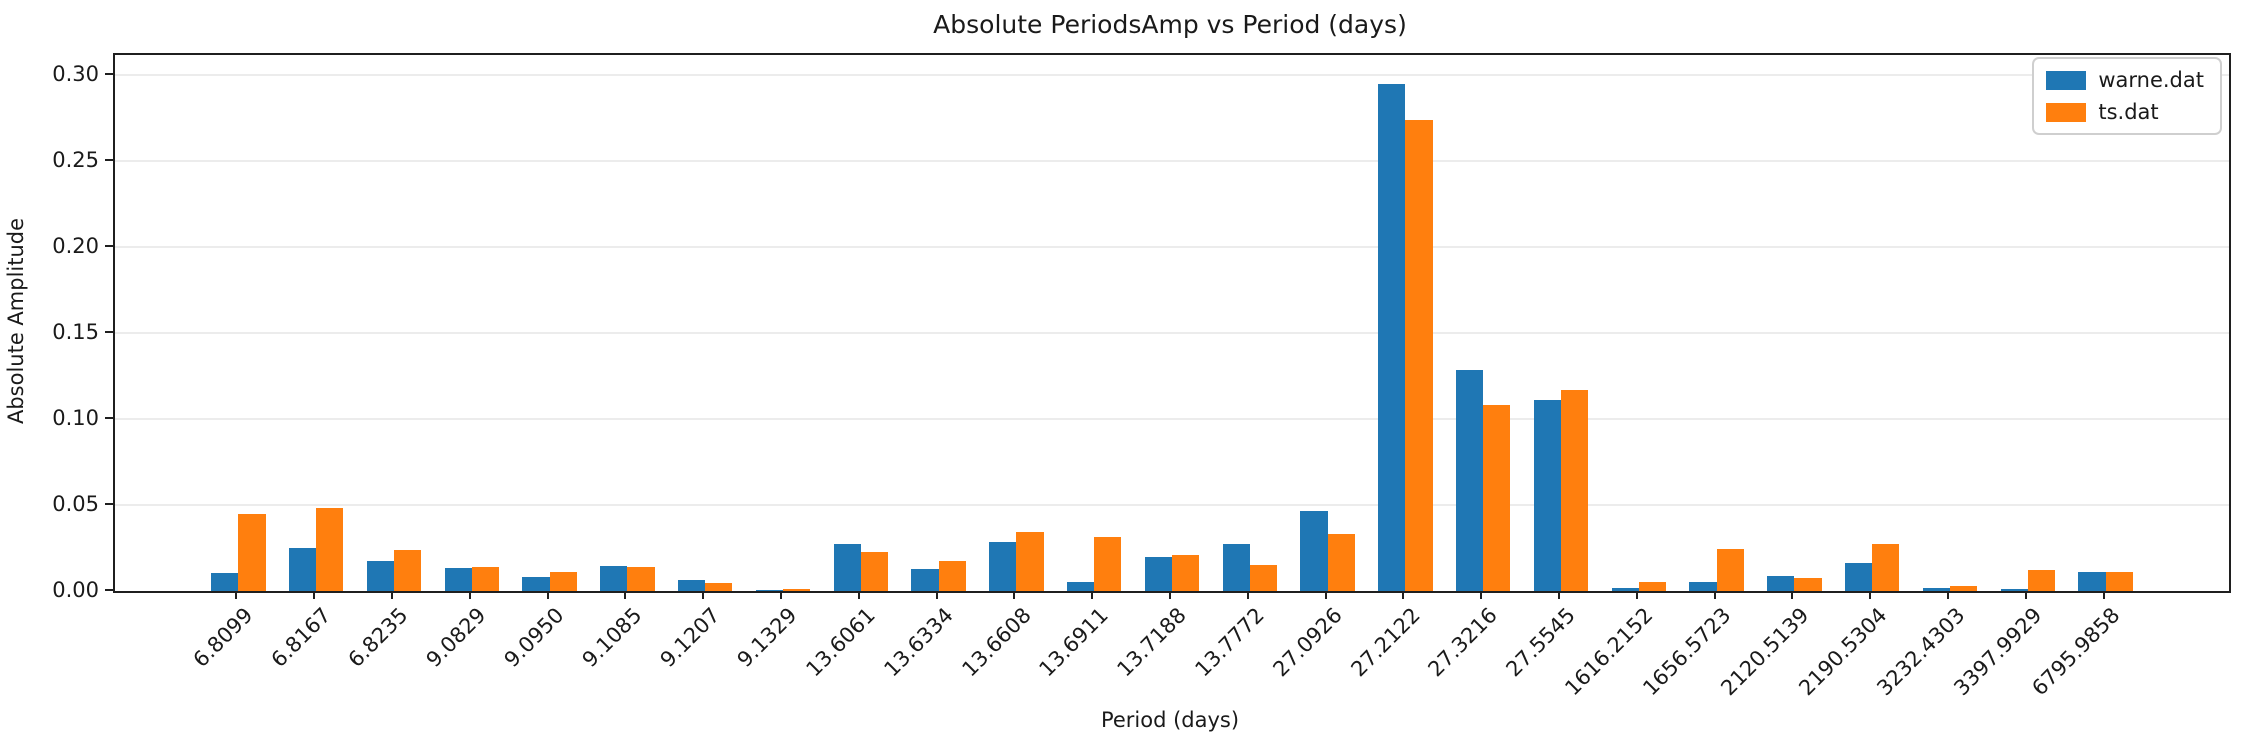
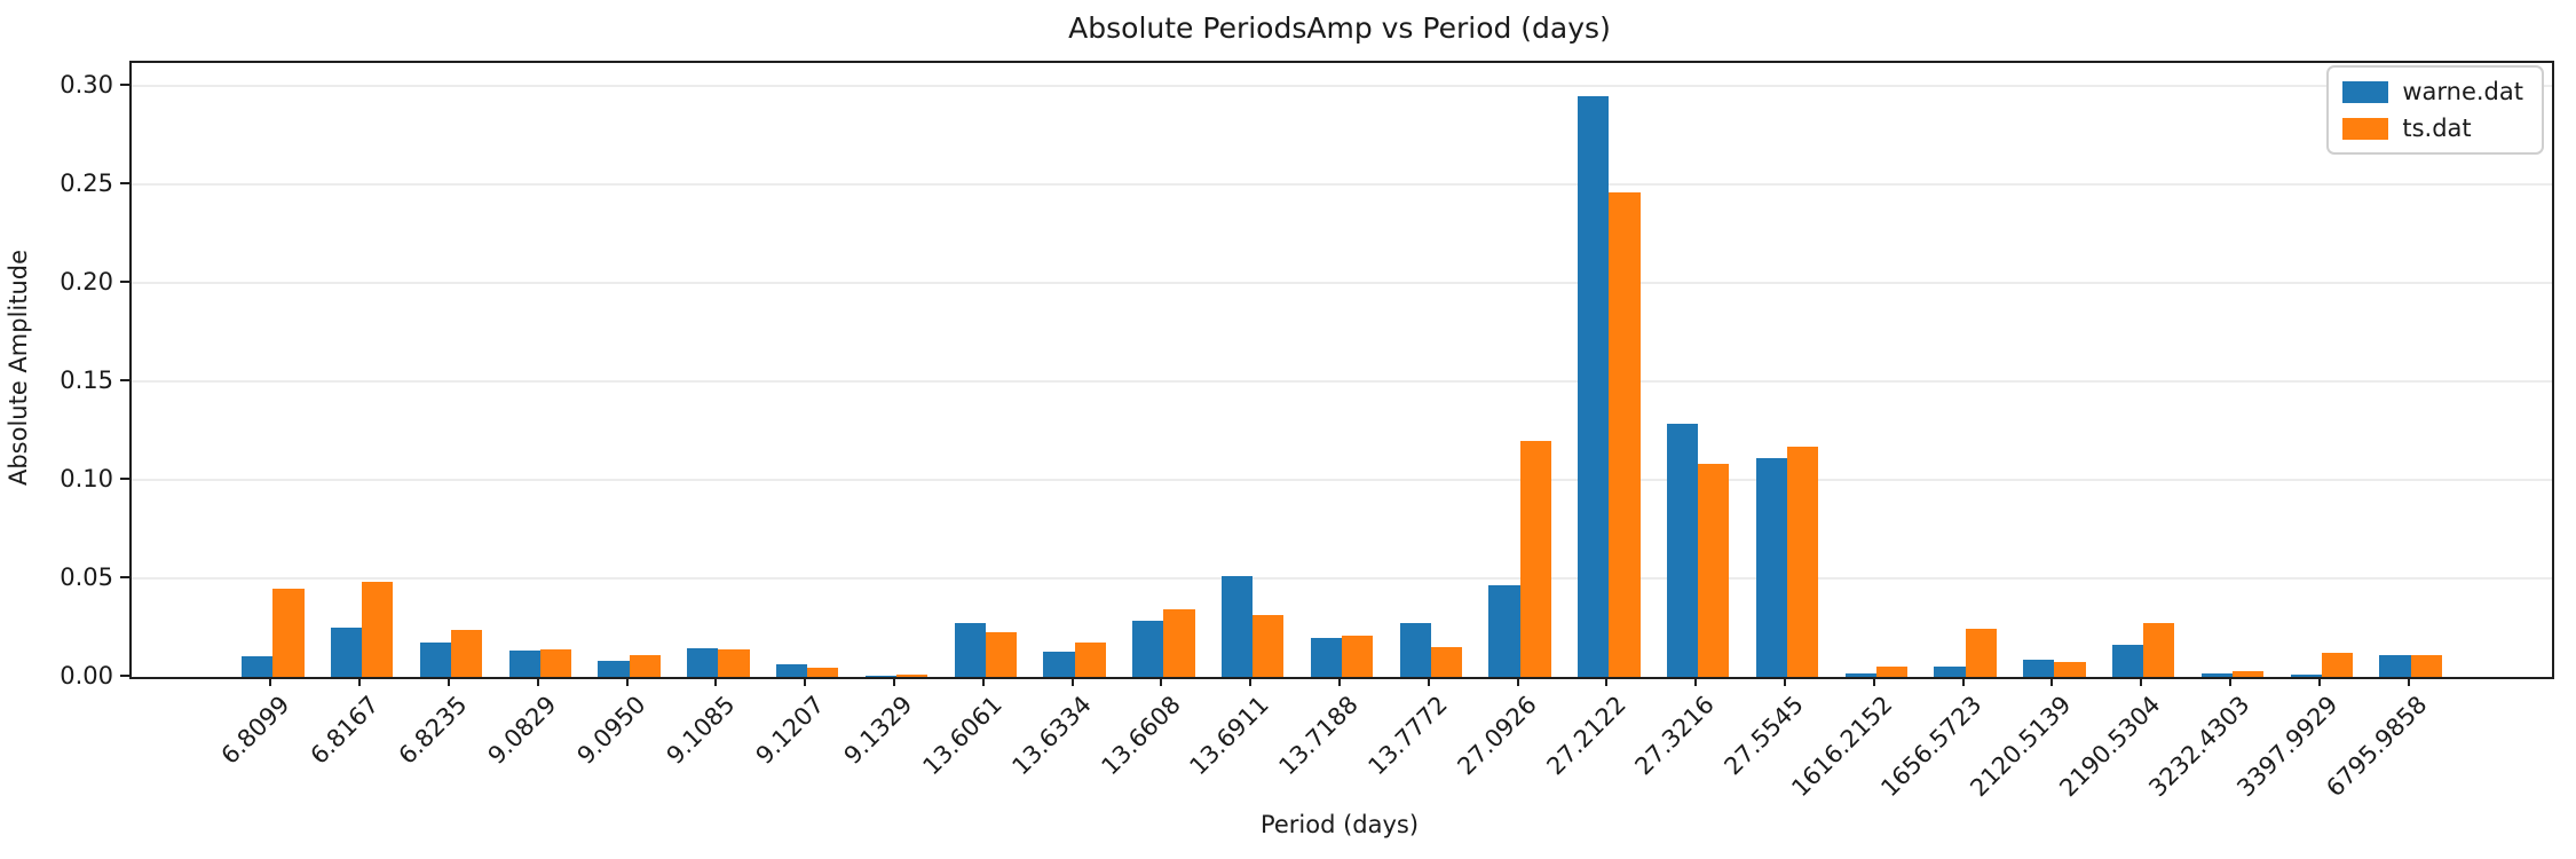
warne.dat/13.6911: 0.005 -> 0.051
ts.dat/27.0926: 0.033 -> 0.120
ts.dat/27.2122: 0.274 -> 0.246
